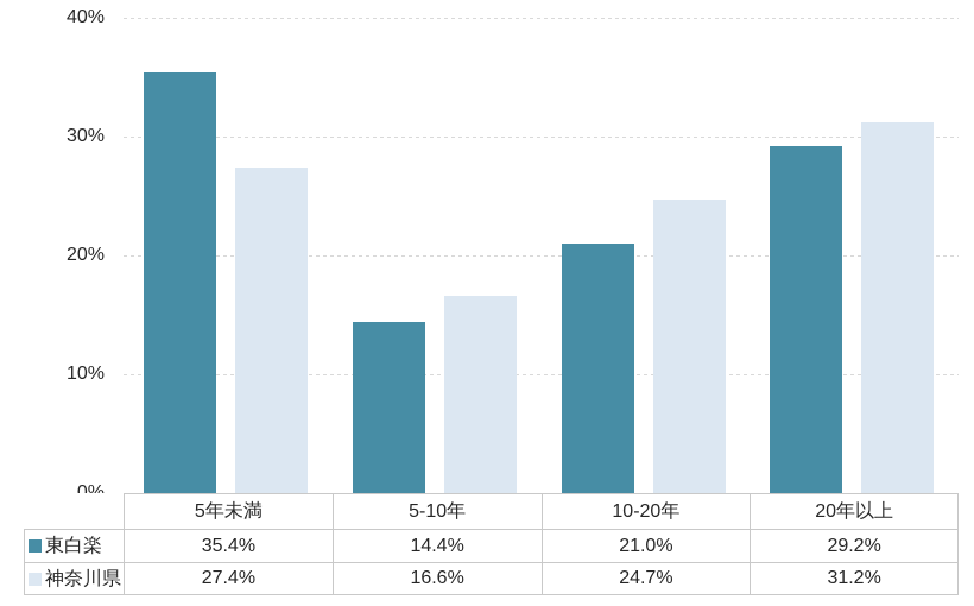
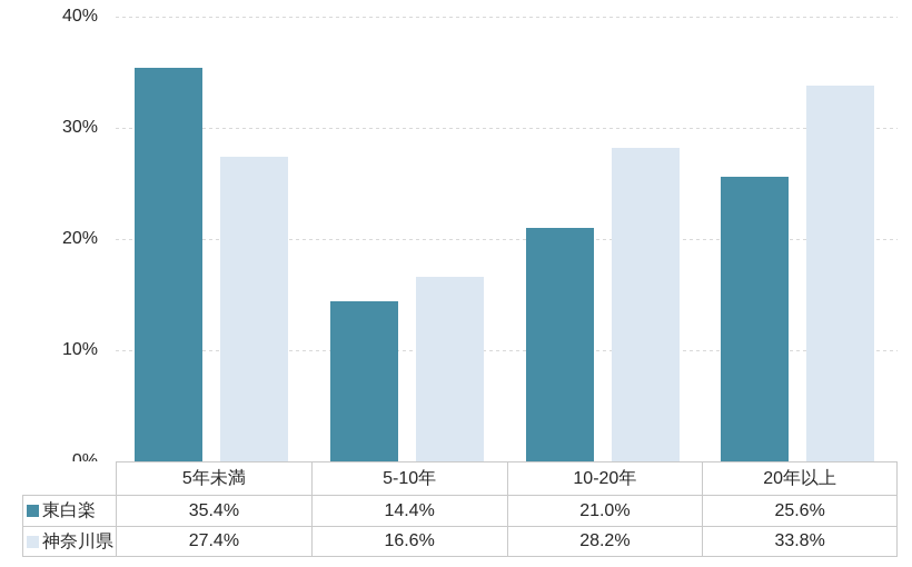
神奈川県/10-20年: 24.7% -> 28.2%
東白楽/20年以上: 29.2% -> 25.6%
神奈川県/20年以上: 31.2% -> 33.8%
